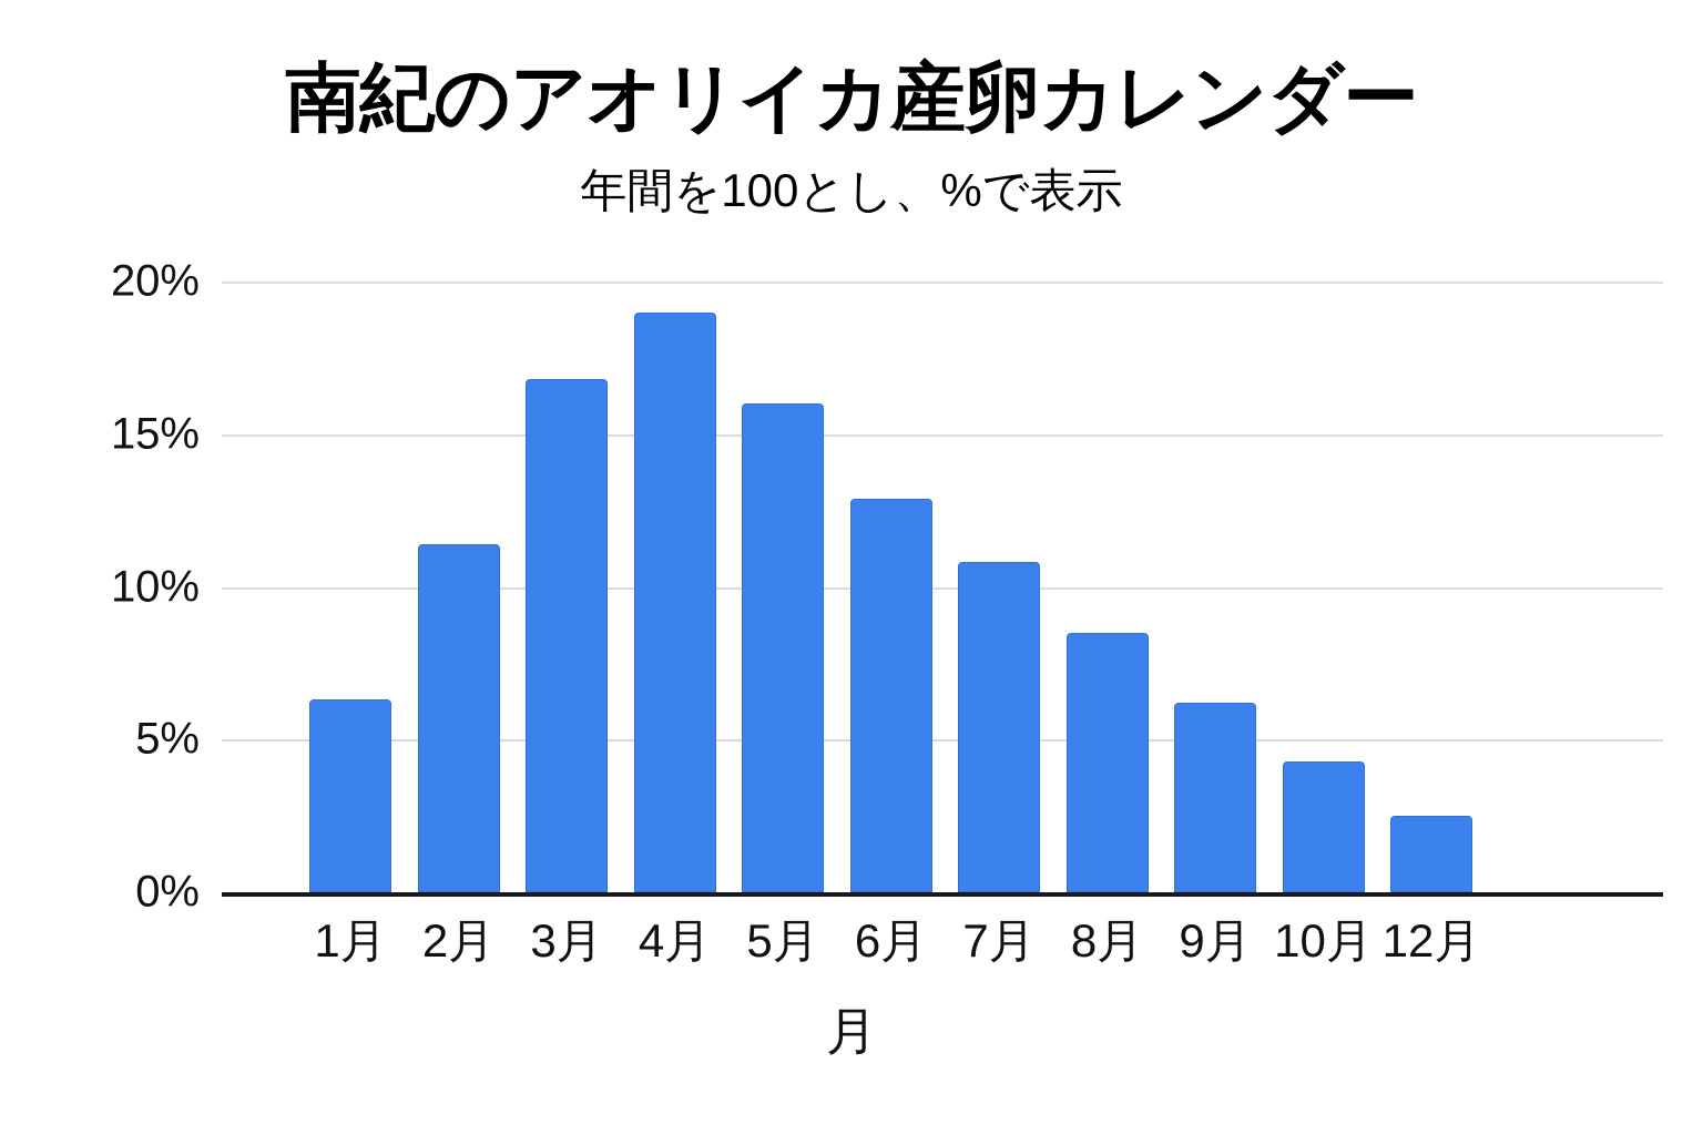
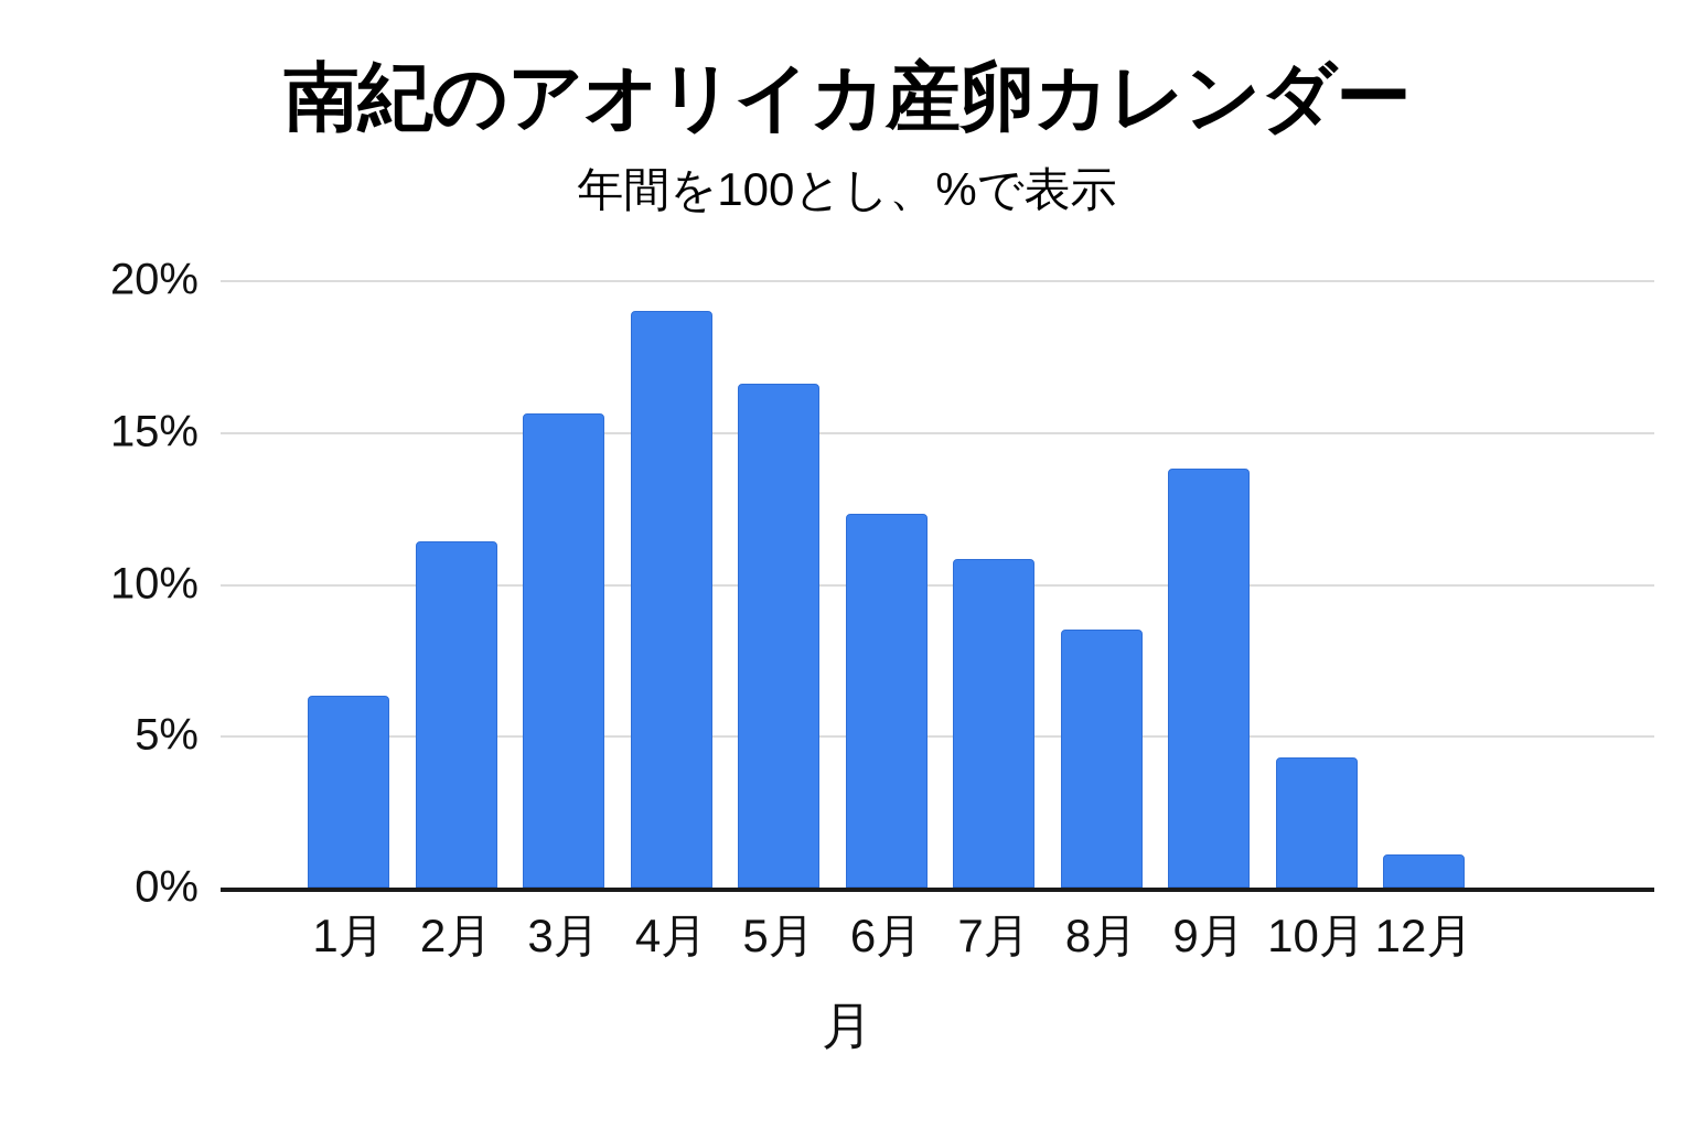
3月: 16.8% -> 15.6%
5月: 16.0% -> 16.6%
6月: 12.9% -> 12.3%
9月: 6.2% -> 13.8%
12月: 2.5% -> 1.1%
